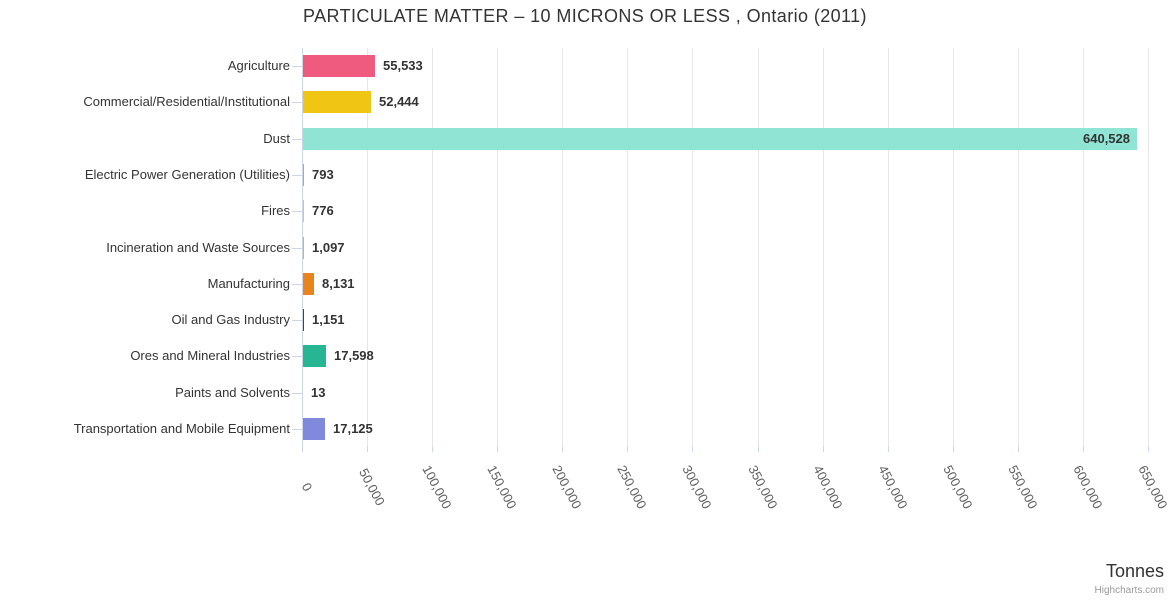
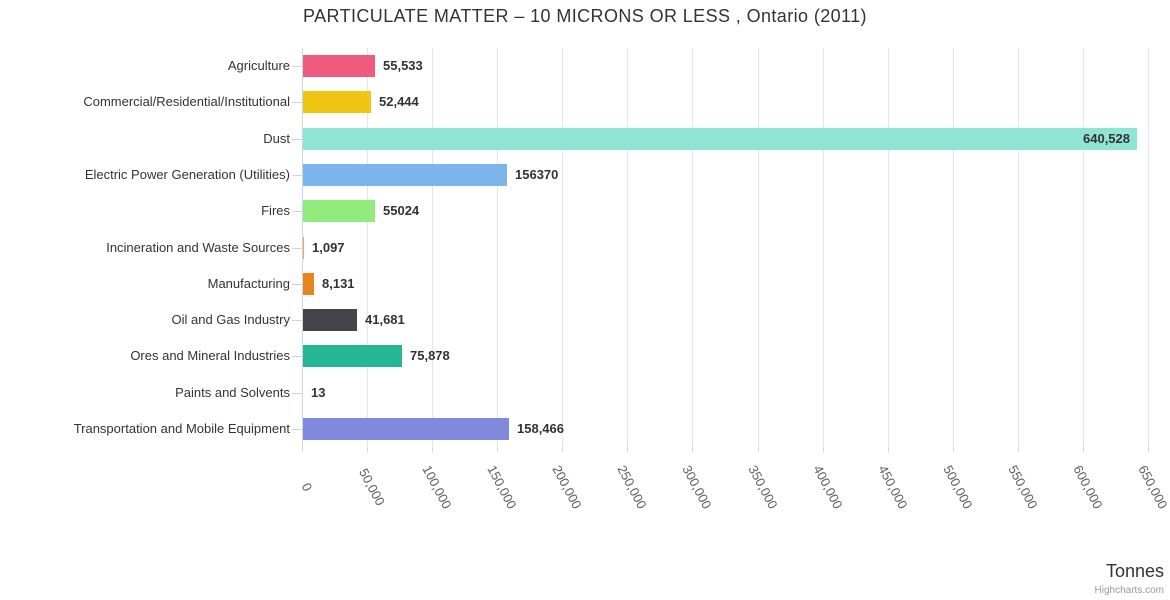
Electric Power Generation (Utilities): 793 -> 156370
Fires: 776 -> 55024
Oil and Gas Industry: 1,151 -> 41,681
Ores and Mineral Industries: 17,598 -> 75,878
Transportation and Mobile Equipment: 17,125 -> 158,466
